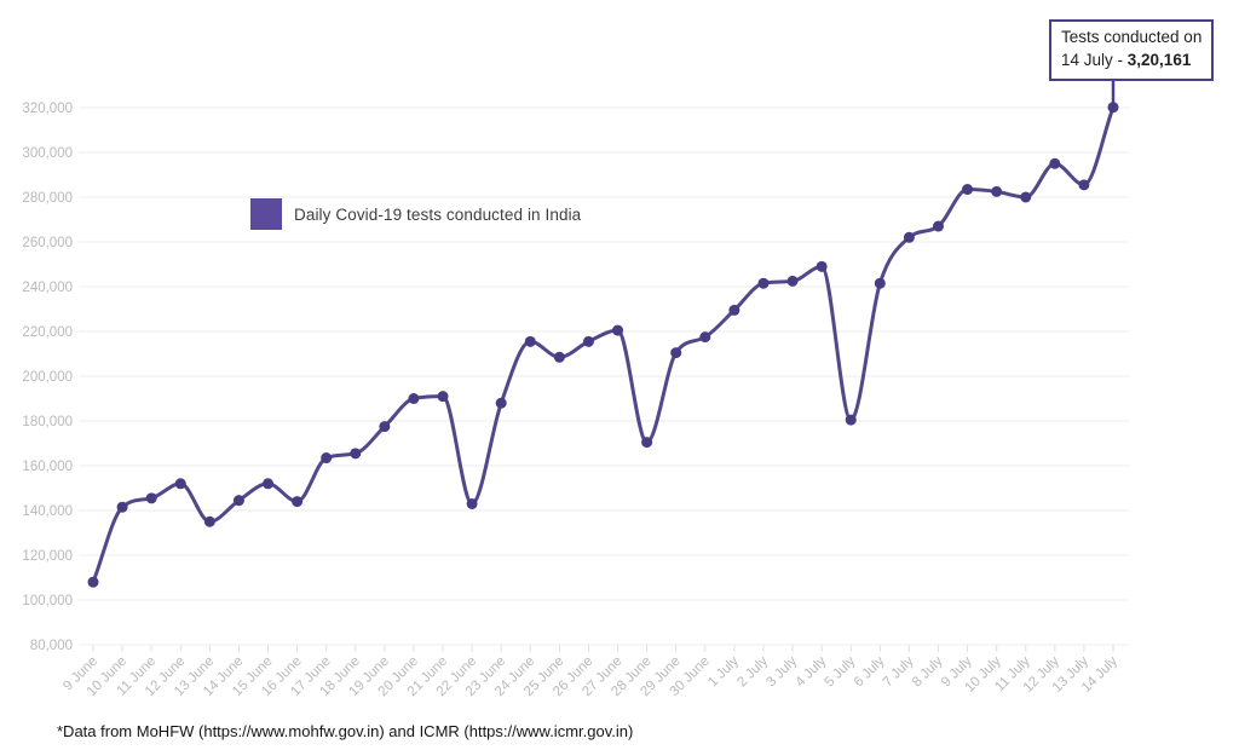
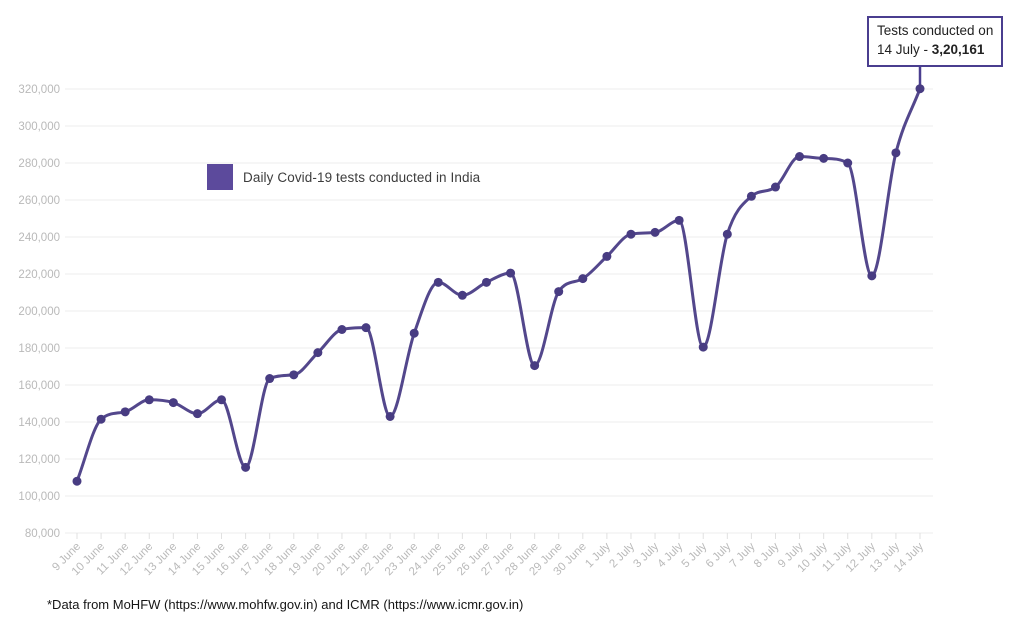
13 June: 135000 -> 150000
16 June: 144000 -> 116000
12 July: 295000 -> 219000
